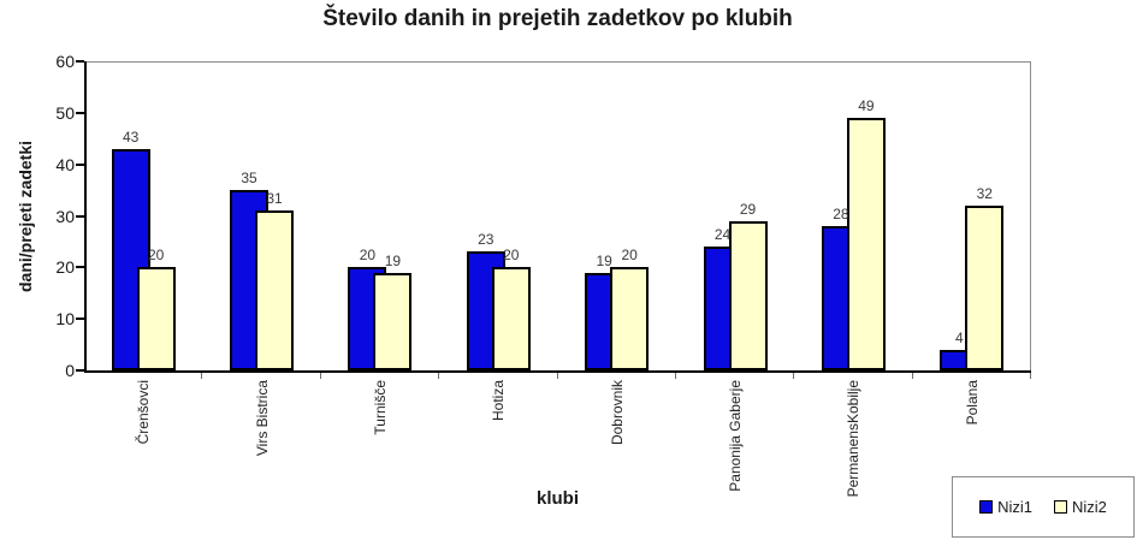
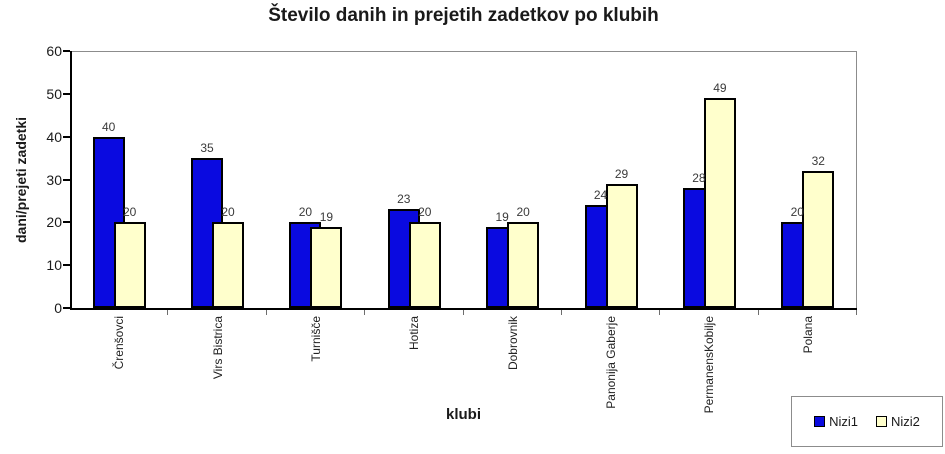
Nizi1/Črenšovci: 43 -> 40
Nizi2/Virs Bistrica: 31 -> 20
Nizi1/Polana: 4 -> 20
